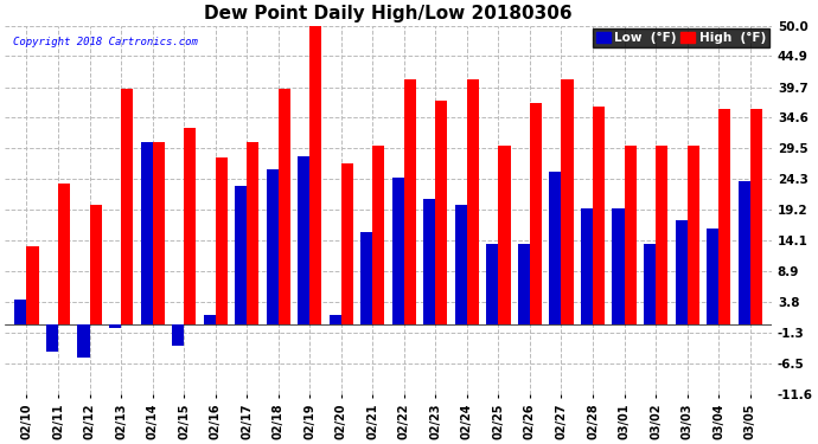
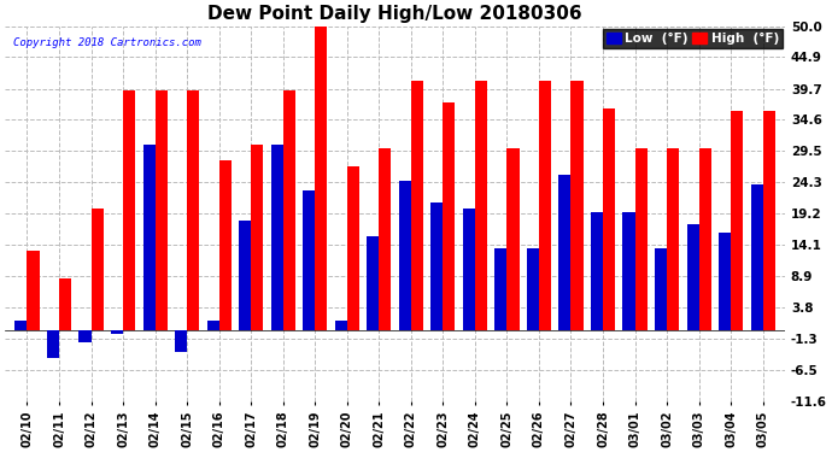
Low (°F)/02/10: 4.2 -> 1.5
High (°F)/02/11: 23.6 -> 8.5
Low (°F)/02/12: -5.6 -> -2.0
High (°F)/02/14: 30.6 -> 39.5
High (°F)/02/15: 33.0 -> 39.5
Low (°F)/02/17: 23.2 -> 18.0
Low (°F)/02/18: 26.0 -> 30.5
Low (°F)/02/19: 28.2 -> 23.0
High (°F)/02/26: 37.0 -> 41.0
